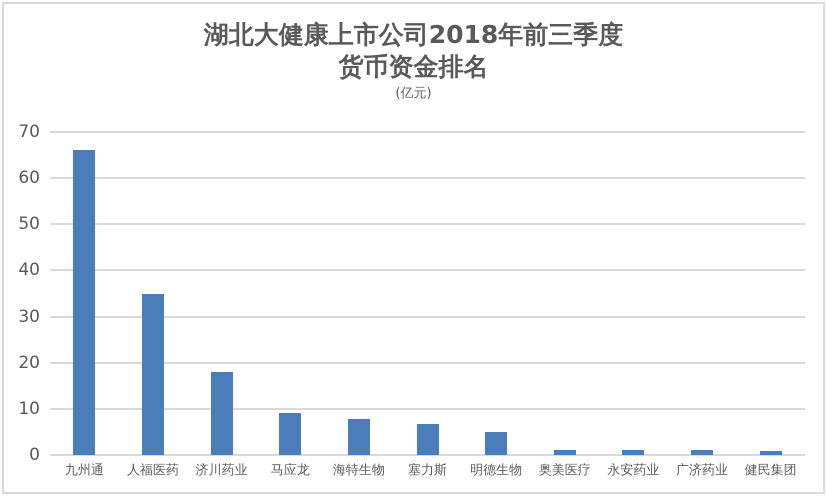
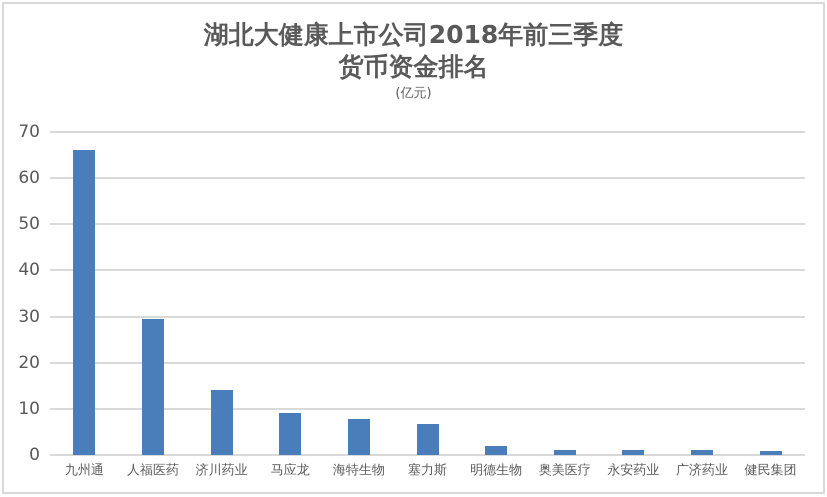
人福医药: 35 -> 30
济川药业: 18 -> 14
明德生物: 5 -> 2
